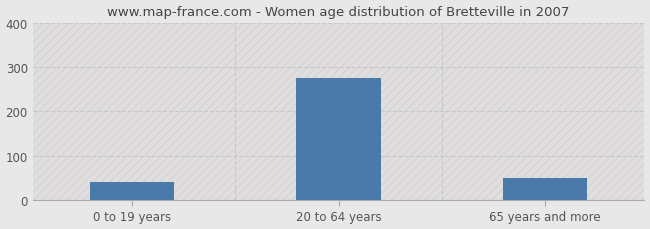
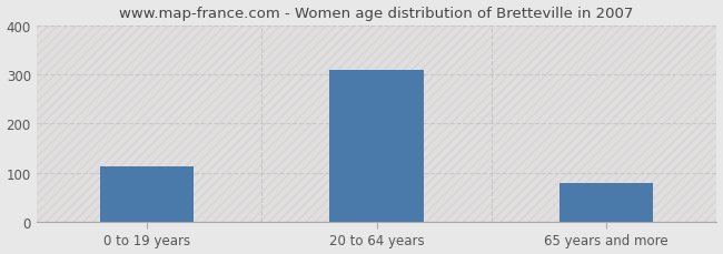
0 to 19 years: 40 -> 113
20 to 64 years: 275 -> 310
65 years and more: 50 -> 80
